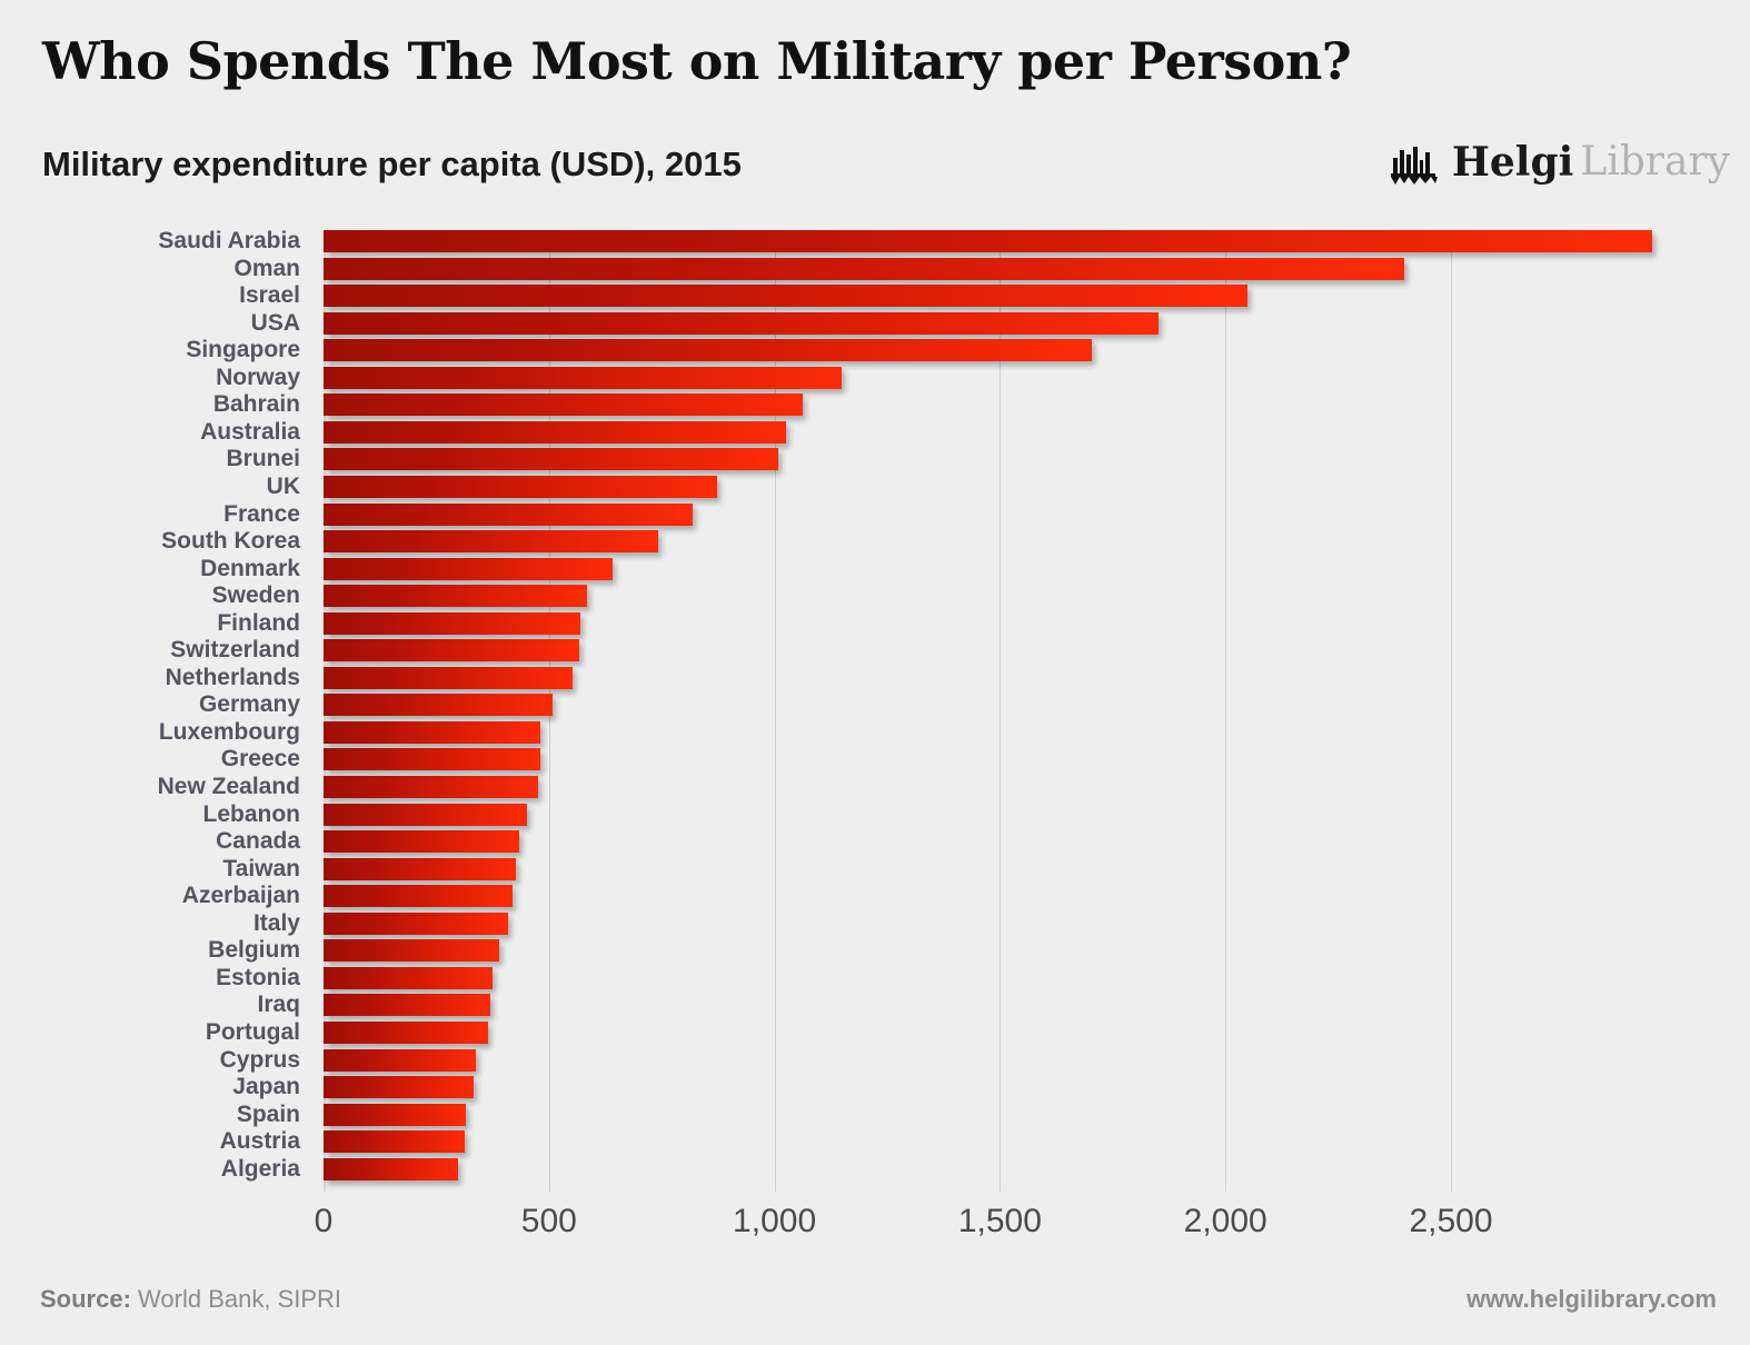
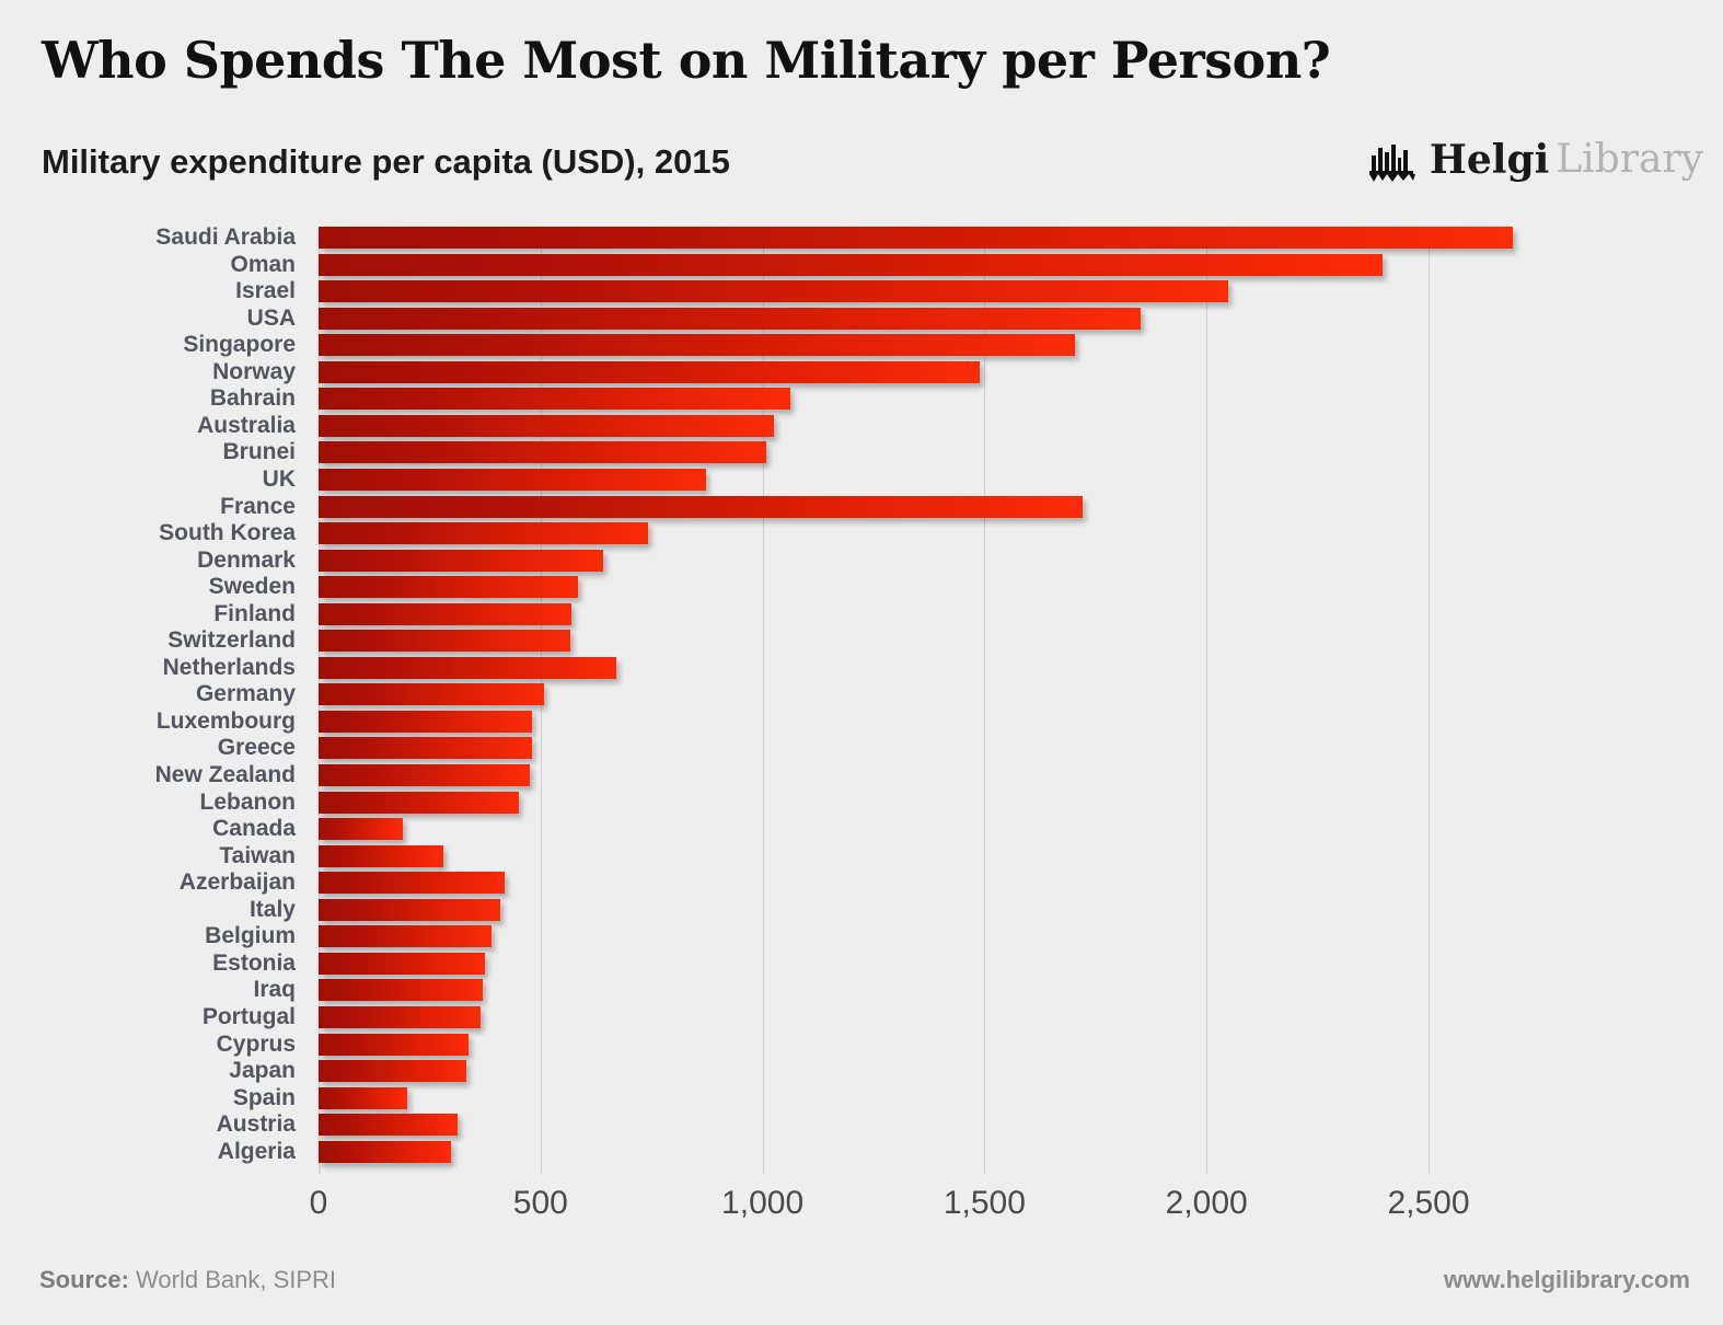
Saudi Arabia: 2950 -> 2690
Norway: 1150 -> 1490
France: 820 -> 1720
Netherlands: 550 -> 670
Canada: 430 -> 190
Taiwan: 430 -> 280
Spain: 320 -> 200
